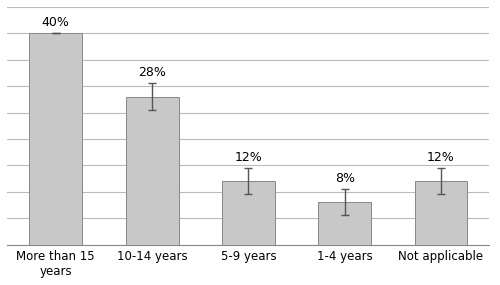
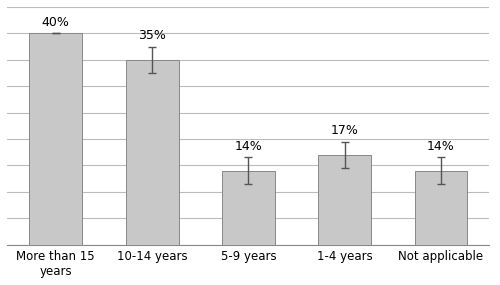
10-14 years: 28% -> 35%
5-9 years: 12% -> 14%
1-4 years: 8% -> 17%
Not applicable: 12% -> 14%
